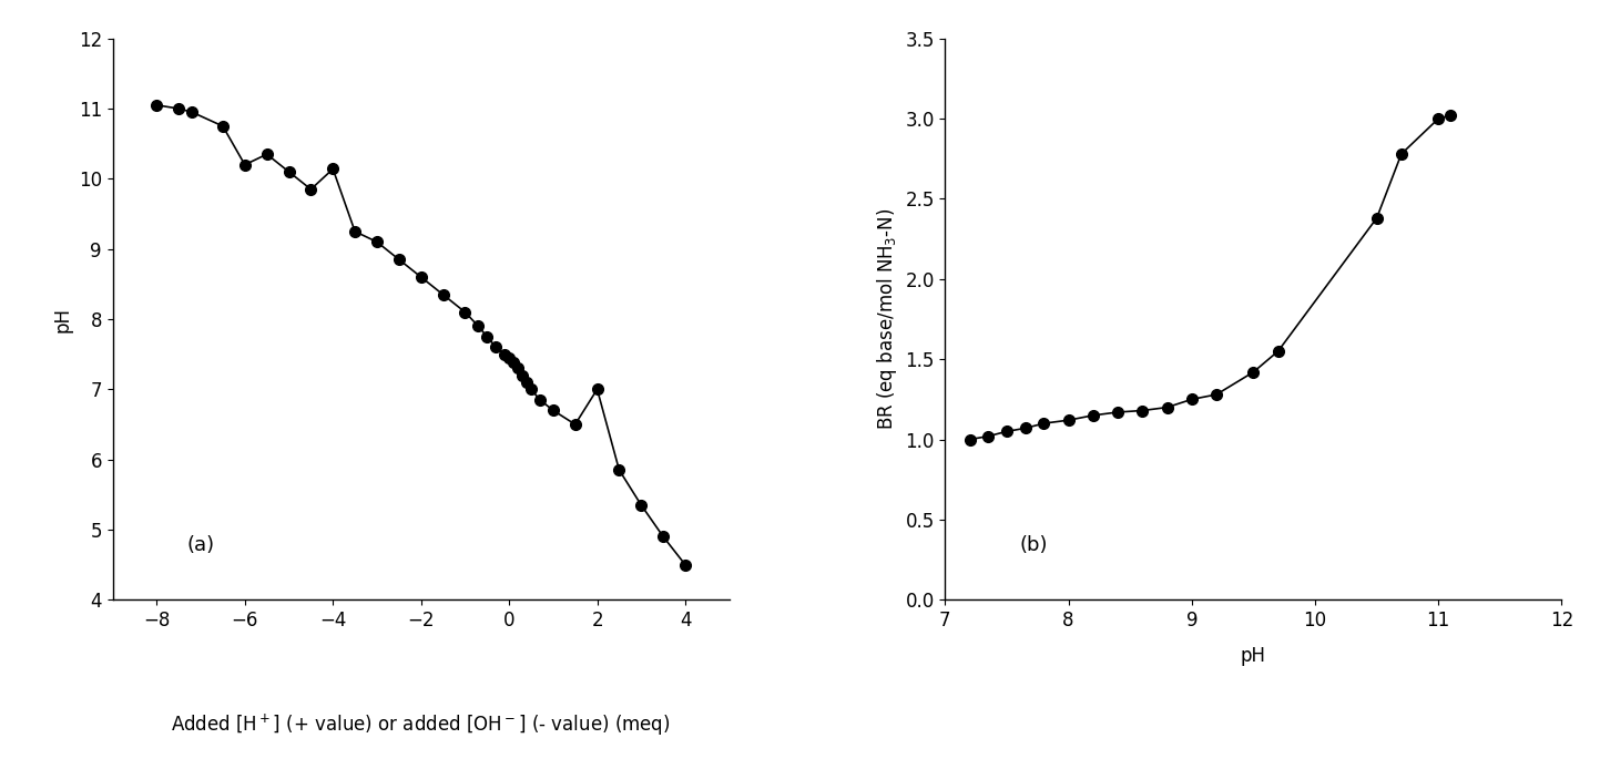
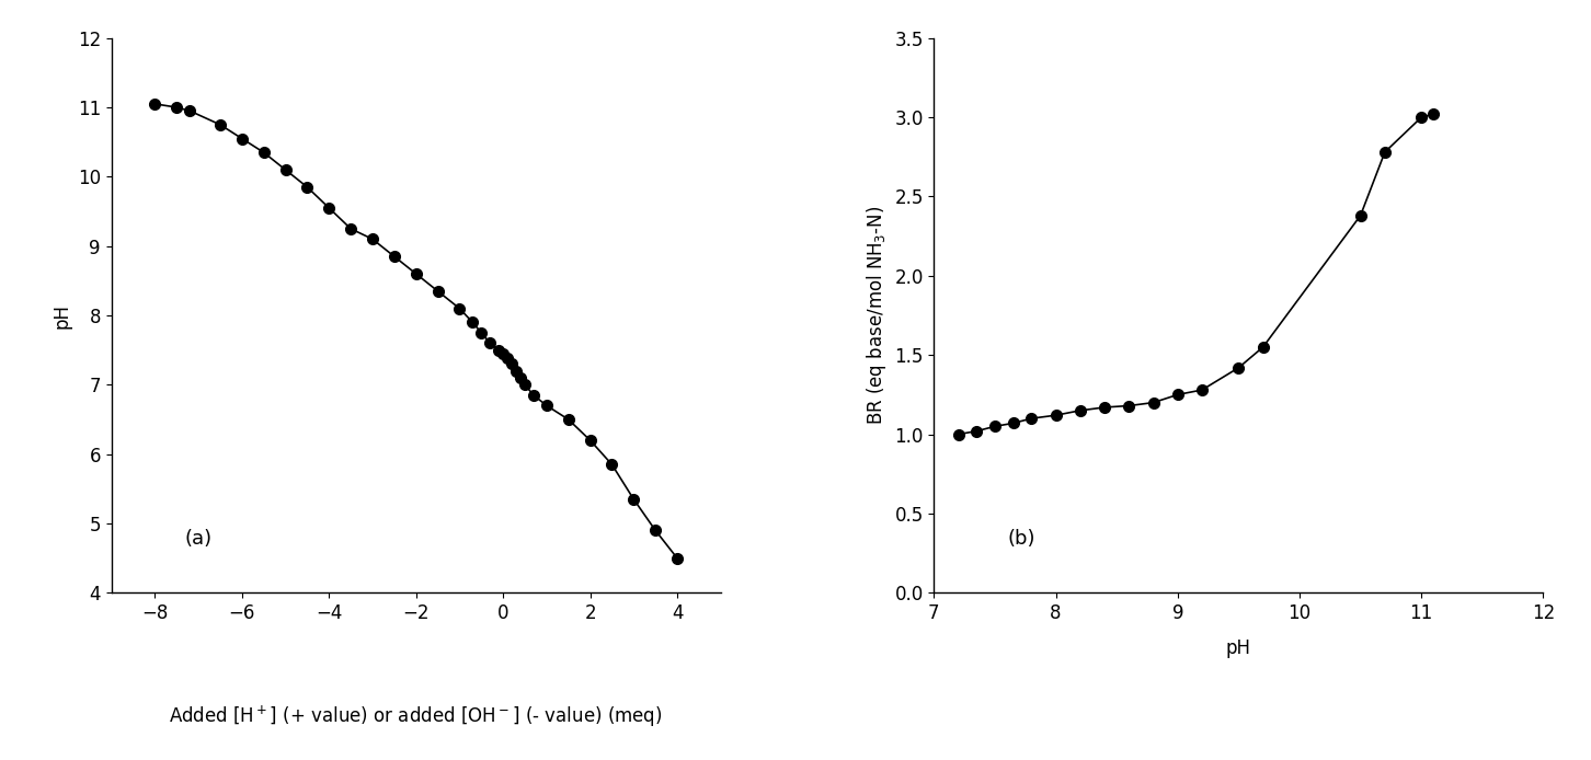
−6: 10.20 -> 10.55
−4: 10.14 -> 9.55
2: 7.00 -> 6.20
